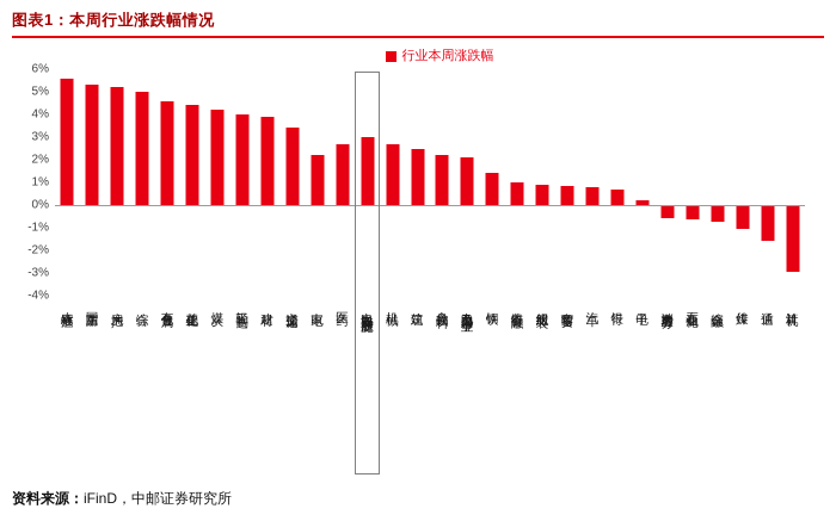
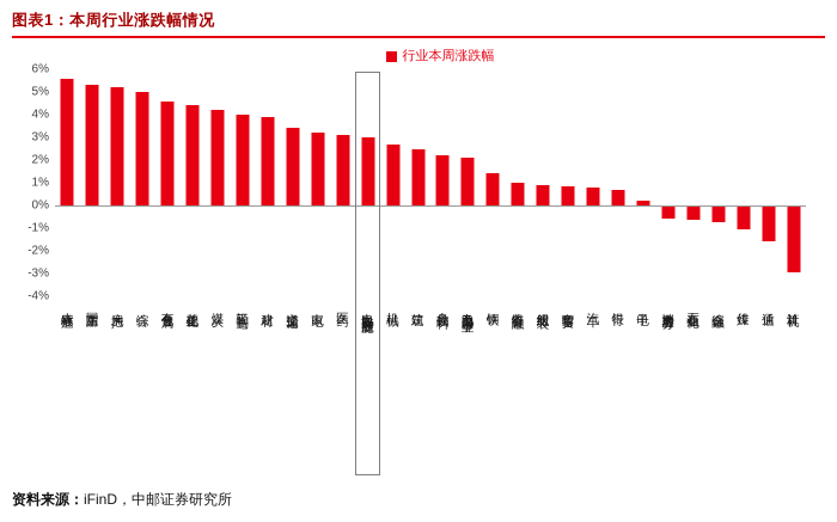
家电: 2.2% -> 3.2%
医药: 2.7% -> 3.1%
